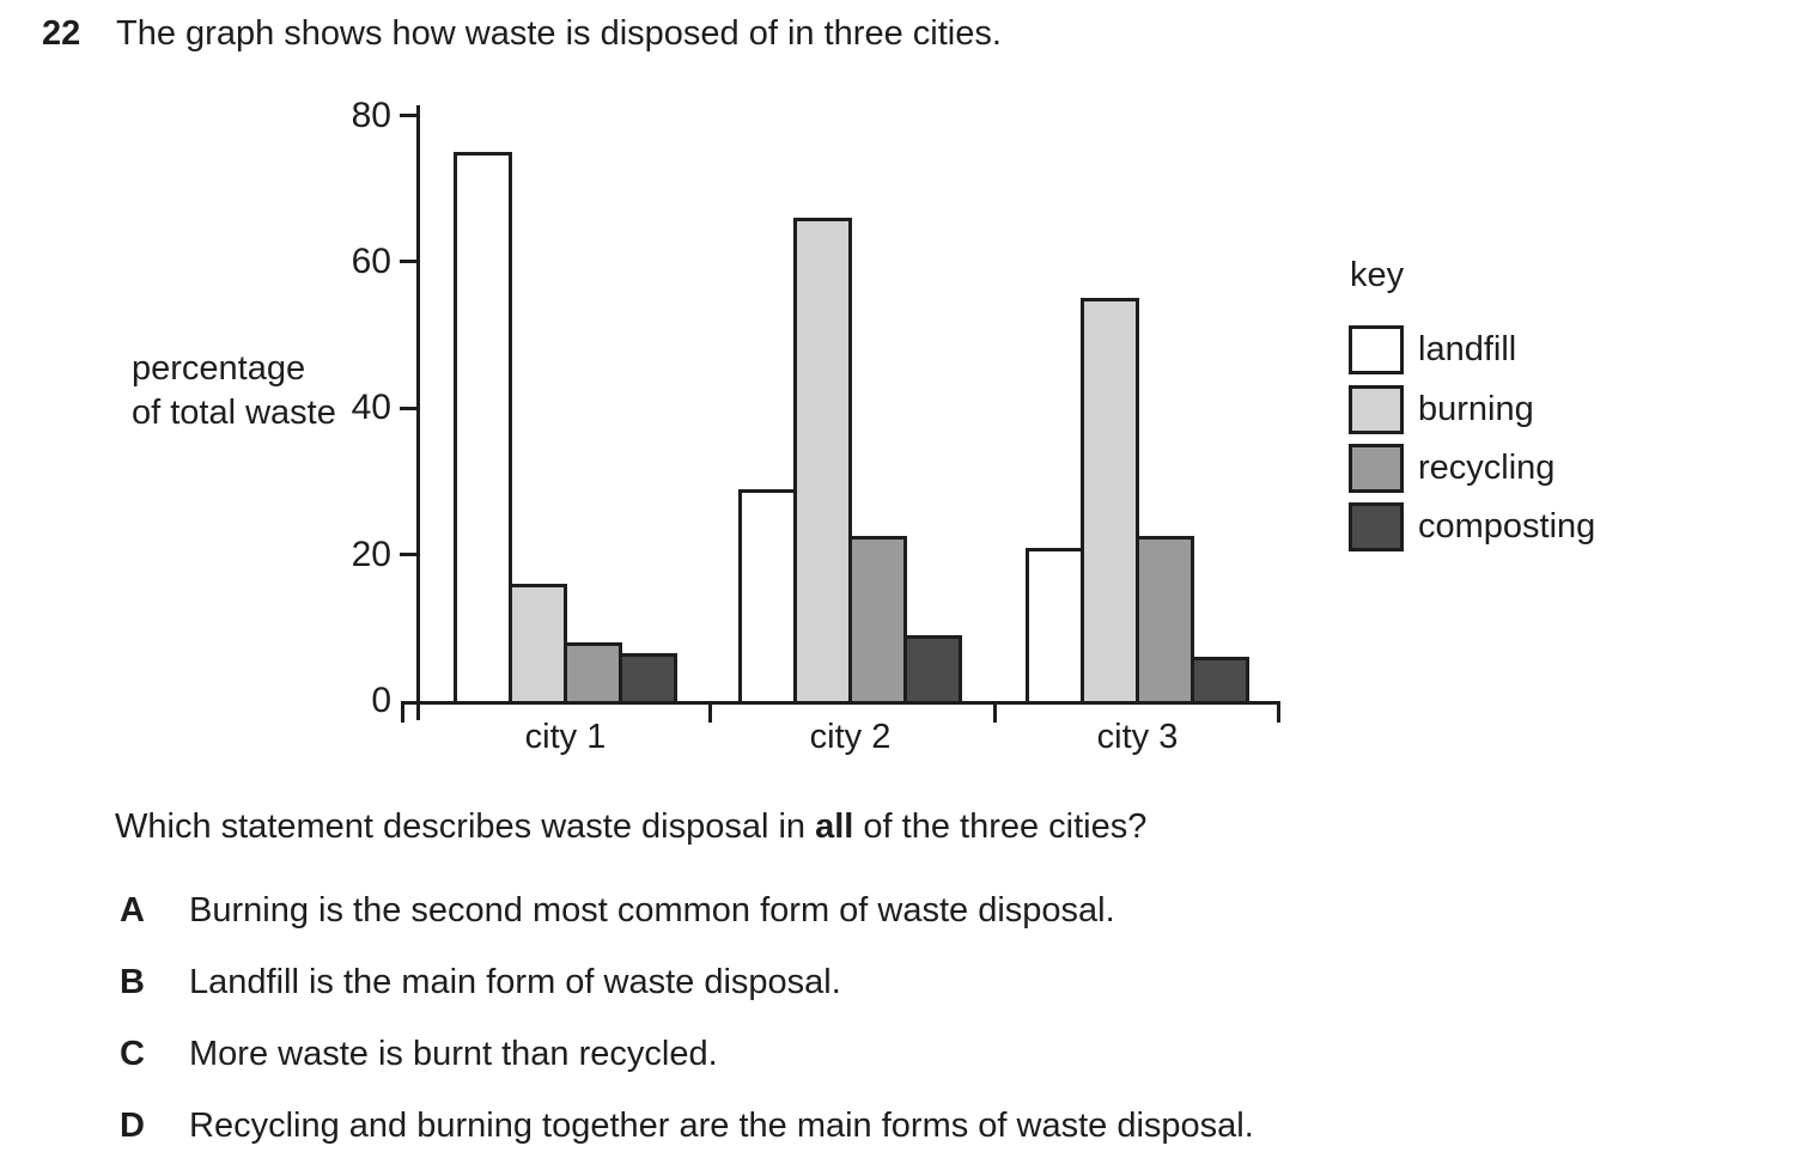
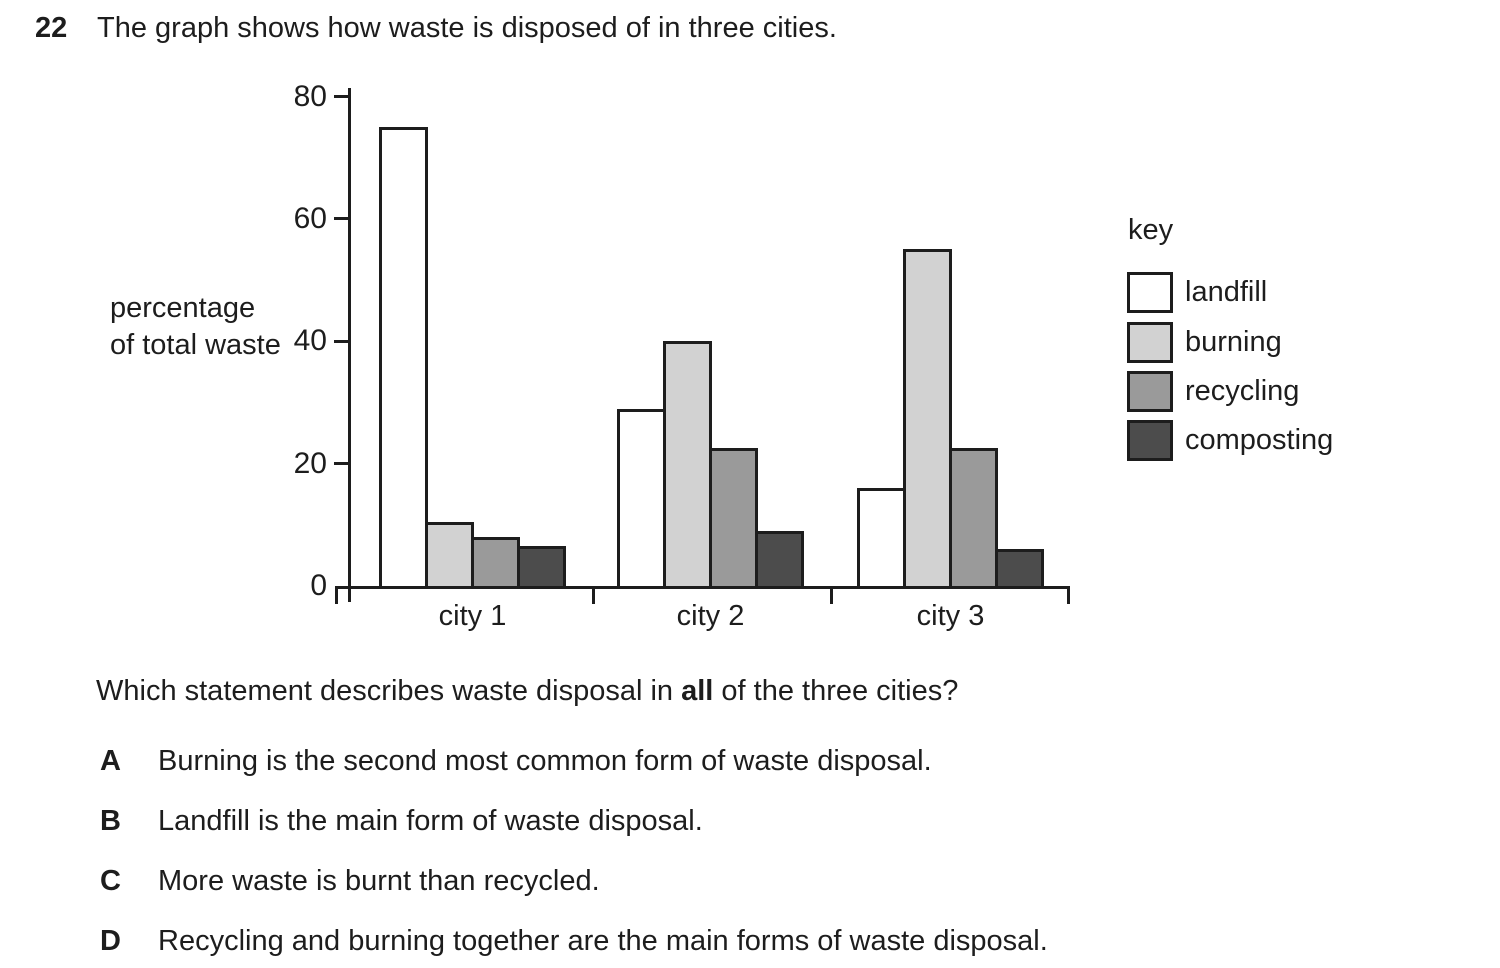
burning/city 1: 16 -> 10
burning/city 2: 66 -> 40
landfill/city 3: 21 -> 16
